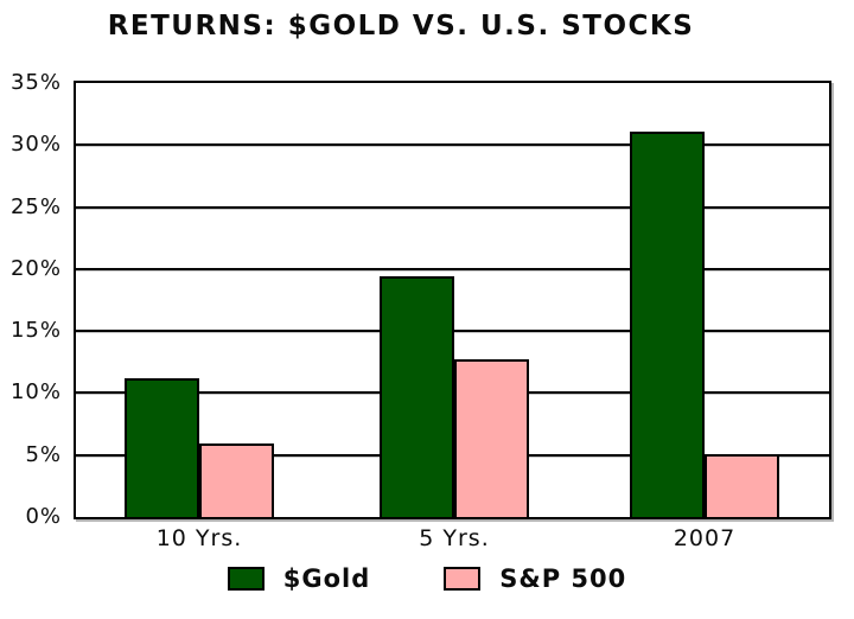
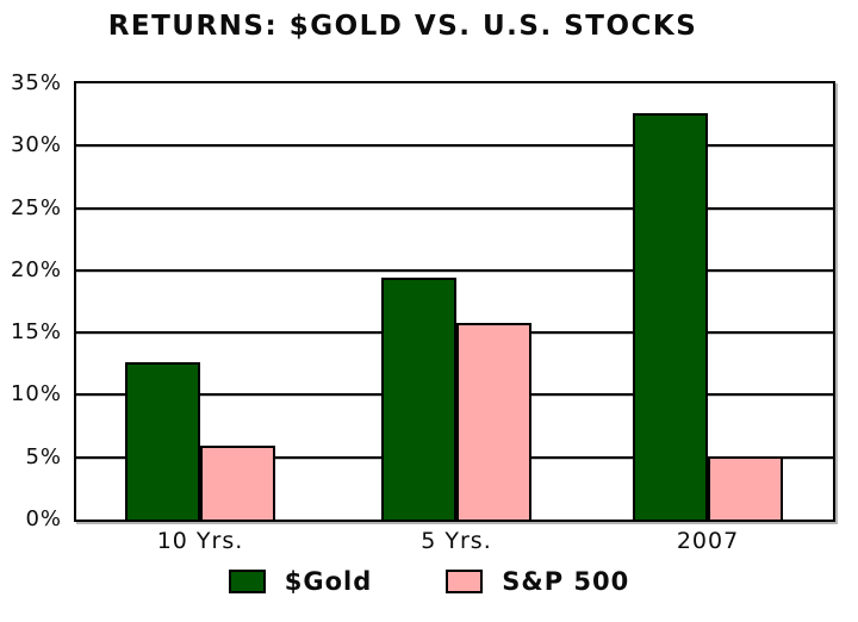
$Gold/10 Yrs.: 11.2% -> 12.6%
S&P 500/5 Yrs.: 12.7% -> 15.8%
$Gold/2007: 31.1% -> 32.6%
